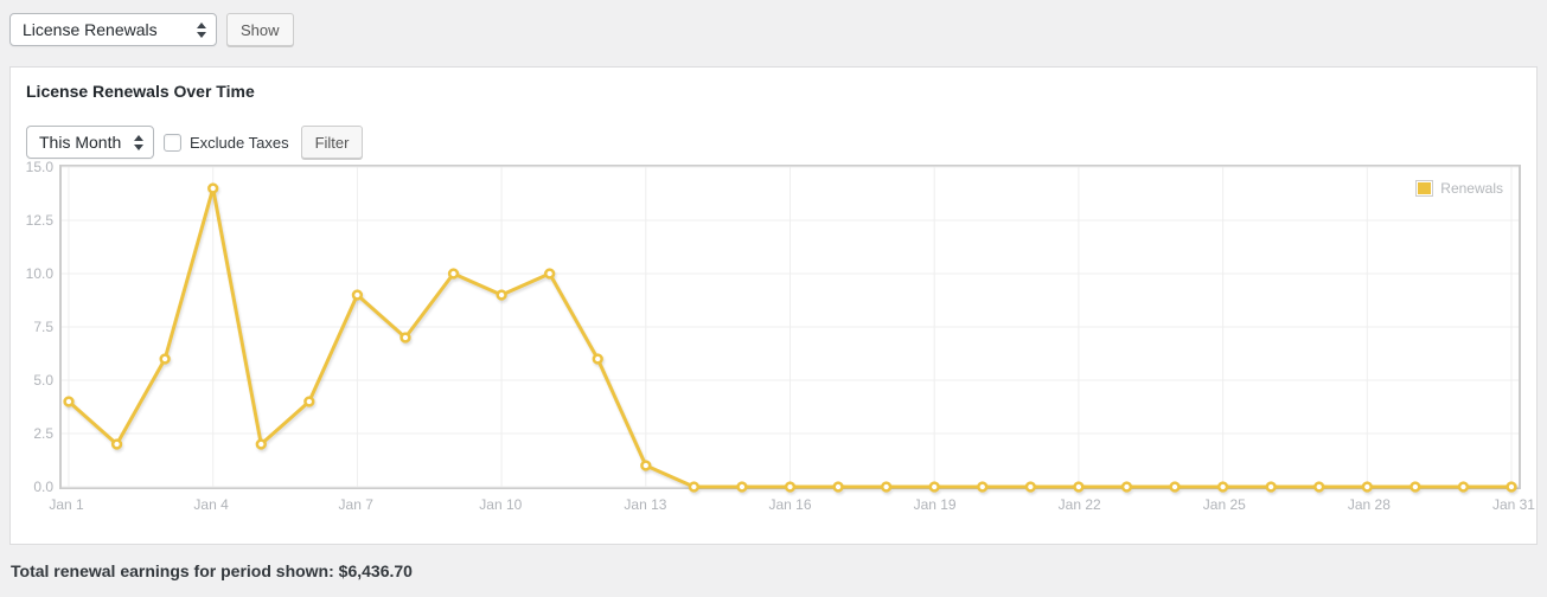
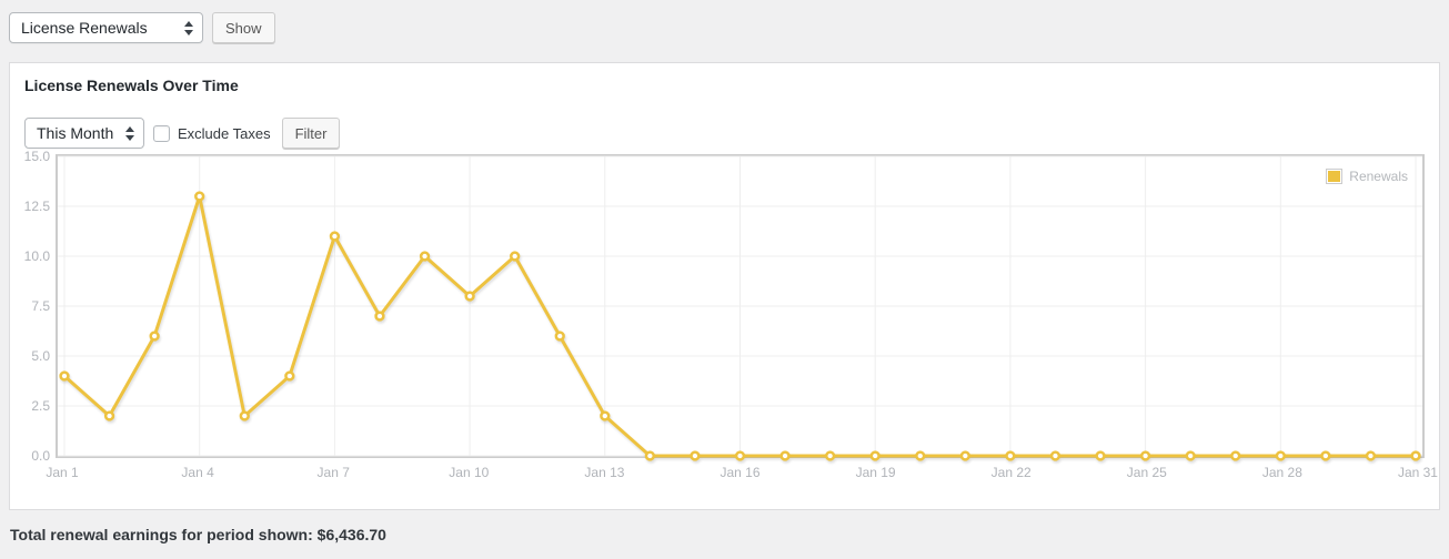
Jan 4: 14 -> 13
Jan 7: 9 -> 11
Jan 10: 9 -> 8
Jan 13: 1 -> 2
